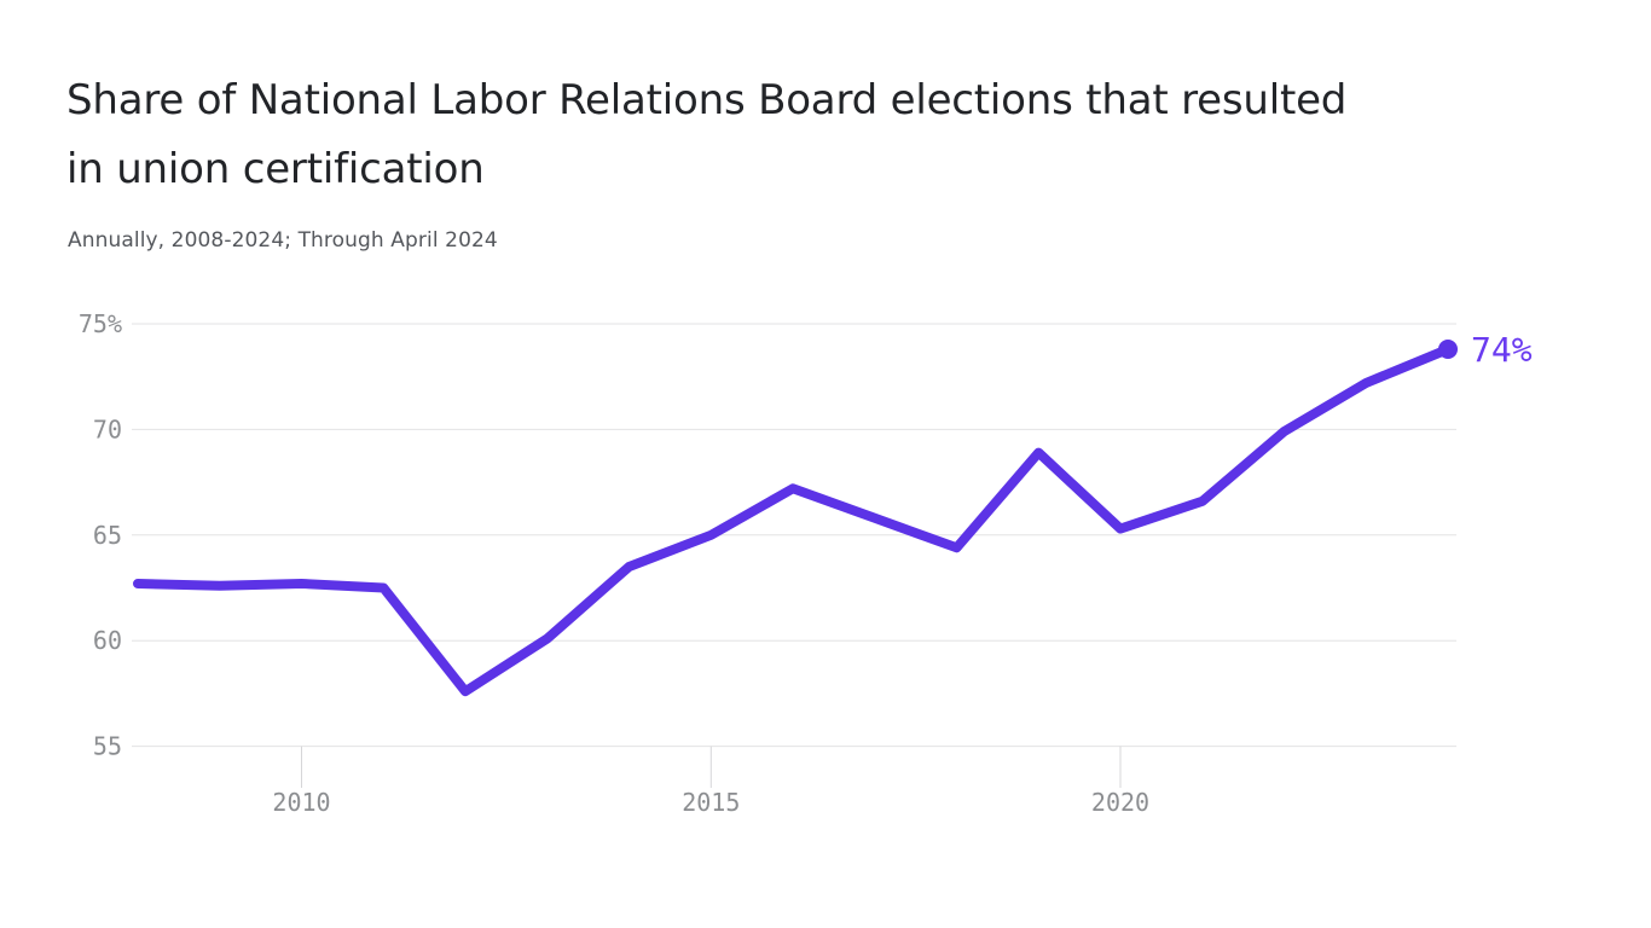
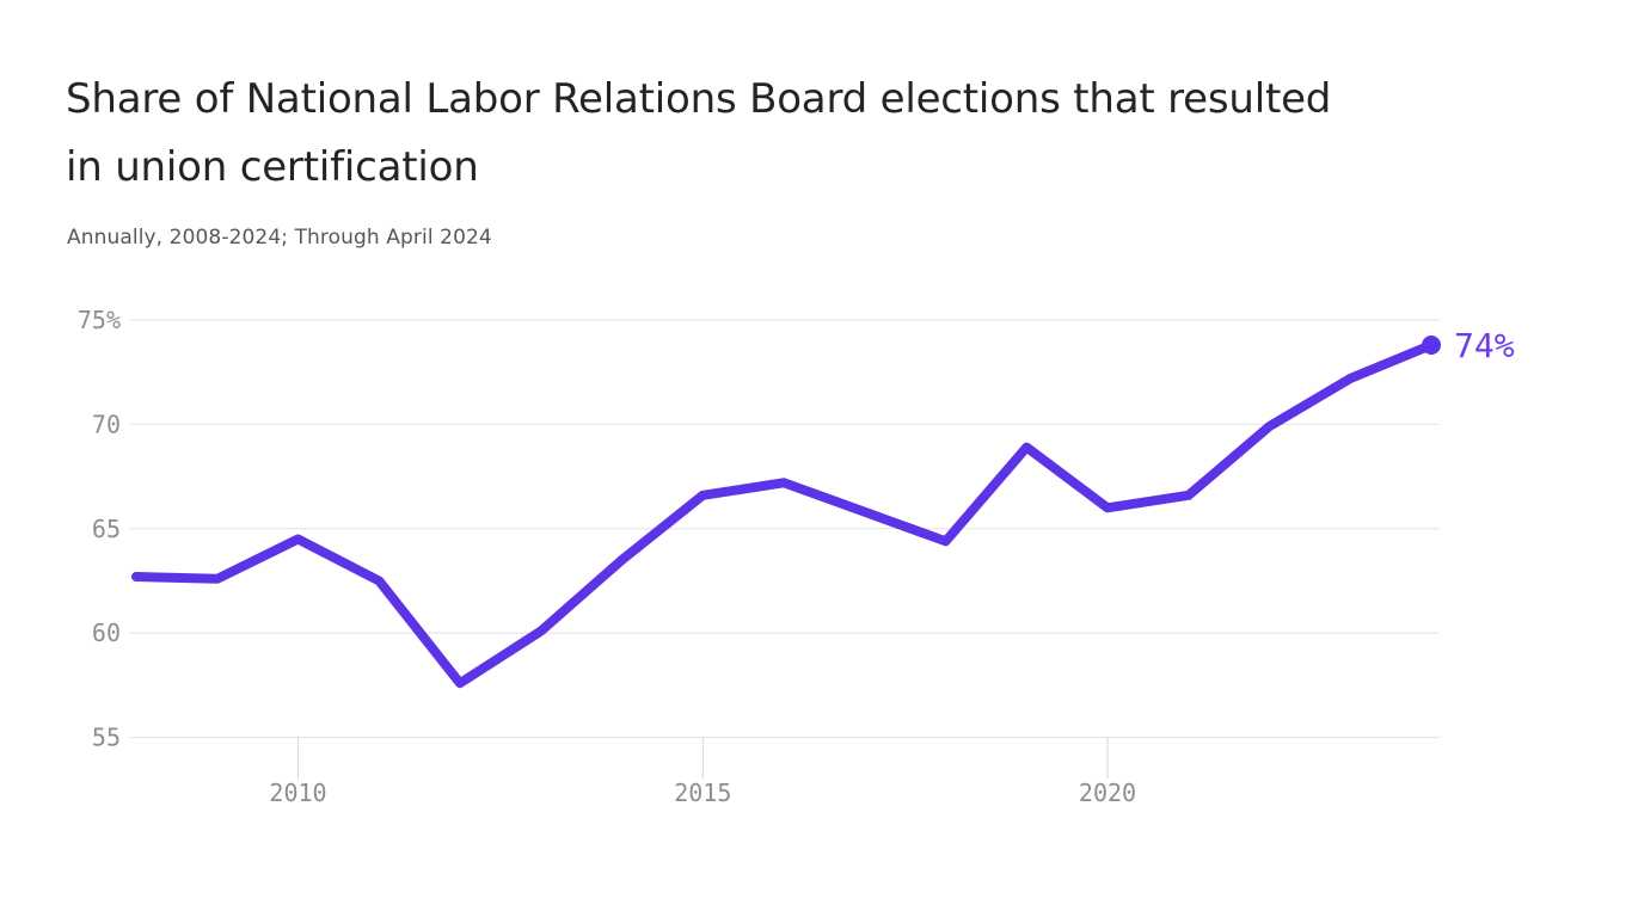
2010: 62.7% -> 64.5%
2015: 65.0% -> 66.6%
2020: 65.3% -> 66.0%
